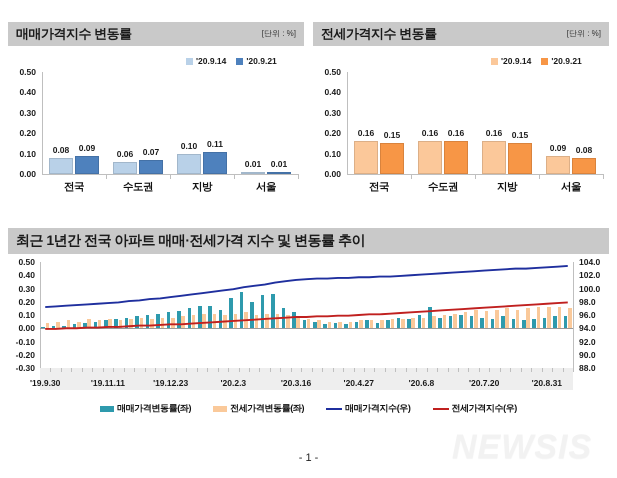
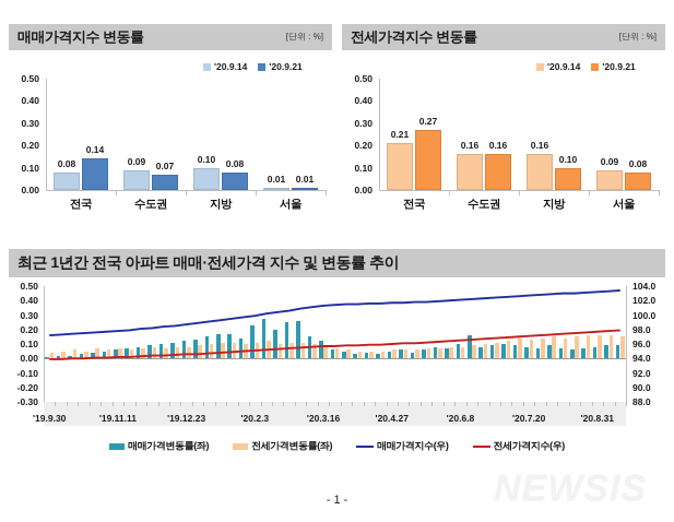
매매가격지수 변동률/'20.9.21/전국: 0.09 -> 0.14
매매가격지수 변동률/'20.9.14/수도권: 0.06 -> 0.09
매매가격지수 변동률/'20.9.21/지방: 0.11 -> 0.08
전세가격지수 변동률/'20.9.14/전국: 0.16 -> 0.21
전세가격지수 변동률/'20.9.21/전국: 0.15 -> 0.27
전세가격지수 변동률/'20.9.21/지방: 0.15 -> 0.10
